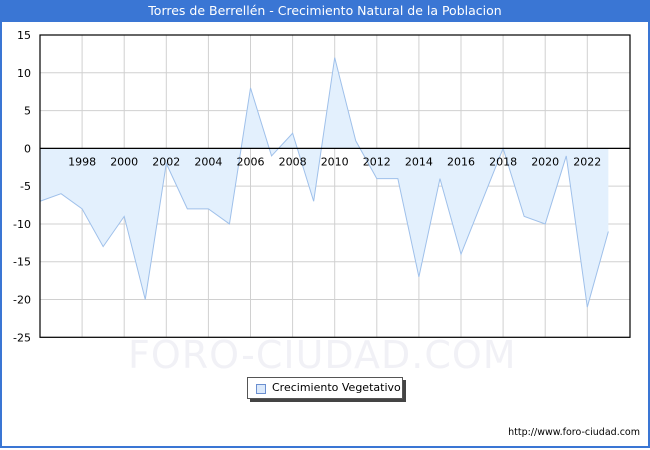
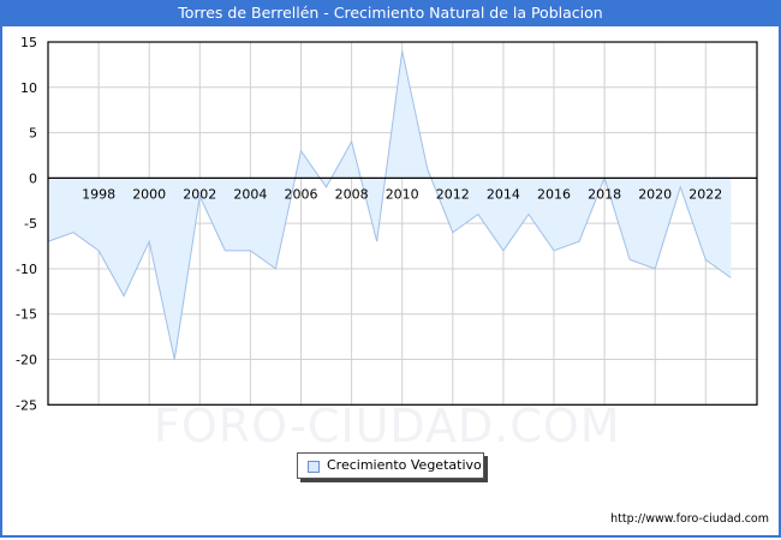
2000: -9 -> -7
2006: 8 -> 3
2008: 2 -> 4
2010: 12 -> 14
2012: -4 -> -6
2014: -17 -> -8
2016: -14 -> -8
2022: -21 -> -9
